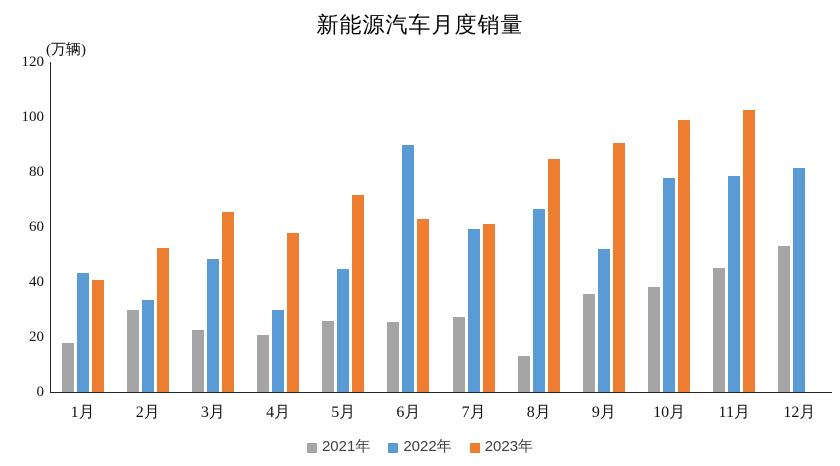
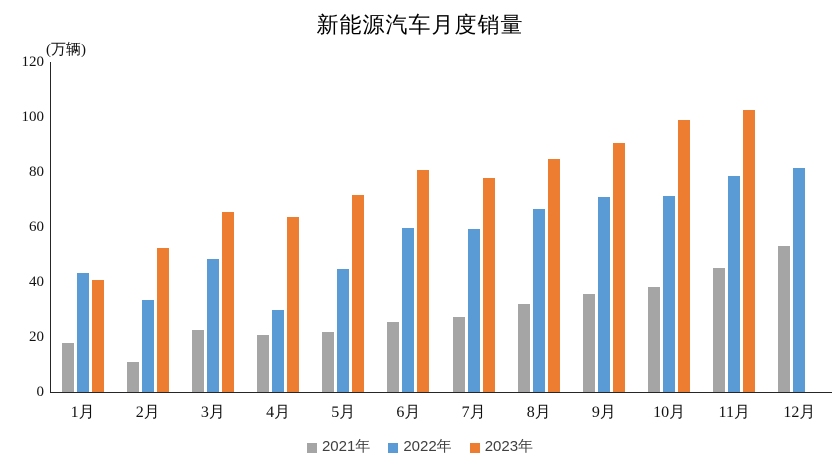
2021年/2月: 30 -> 11
2023年/4月: 58 -> 64
2021年/5月: 26 -> 22
2022年/6月: 90 -> 60
2023年/6月: 63 -> 81
2023年/7月: 61 -> 78
2021年/8月: 13 -> 32
2022年/9月: 52 -> 71
2022年/10月: 78 -> 71
